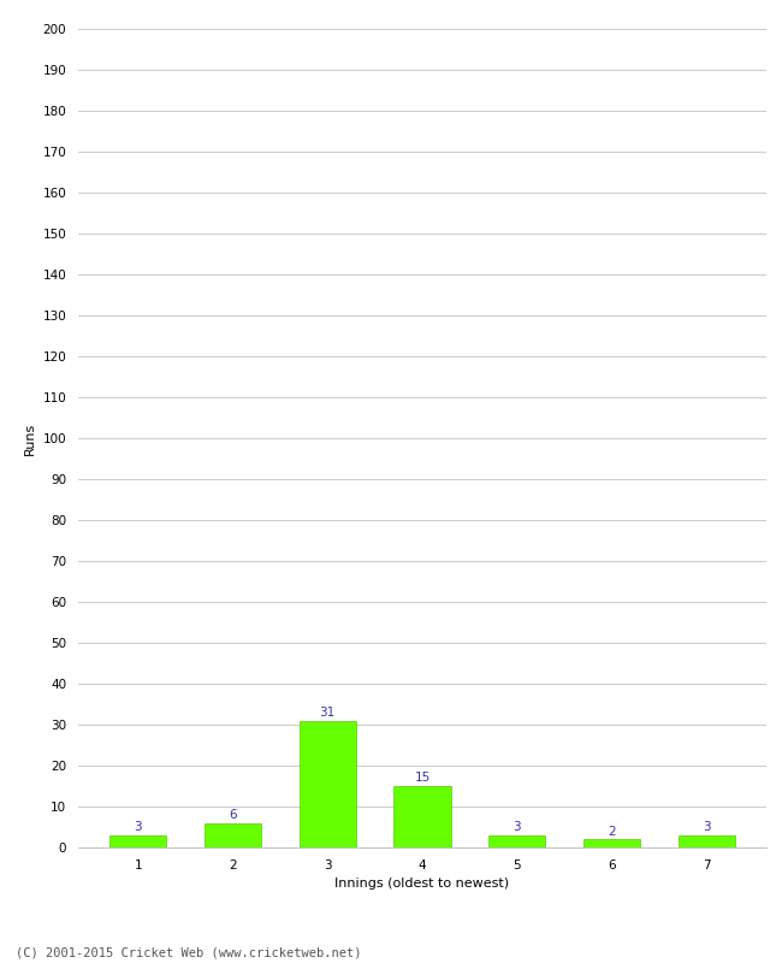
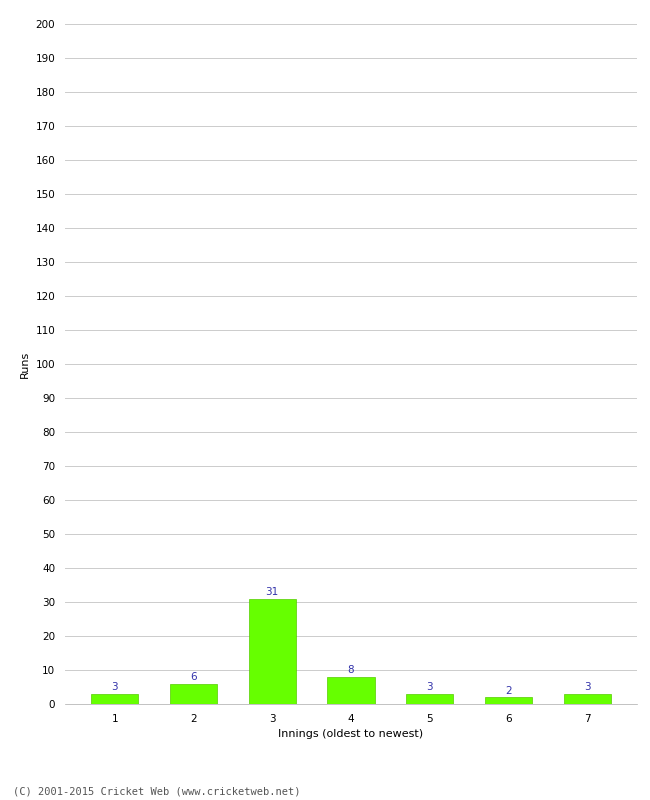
4: 15 -> 8
